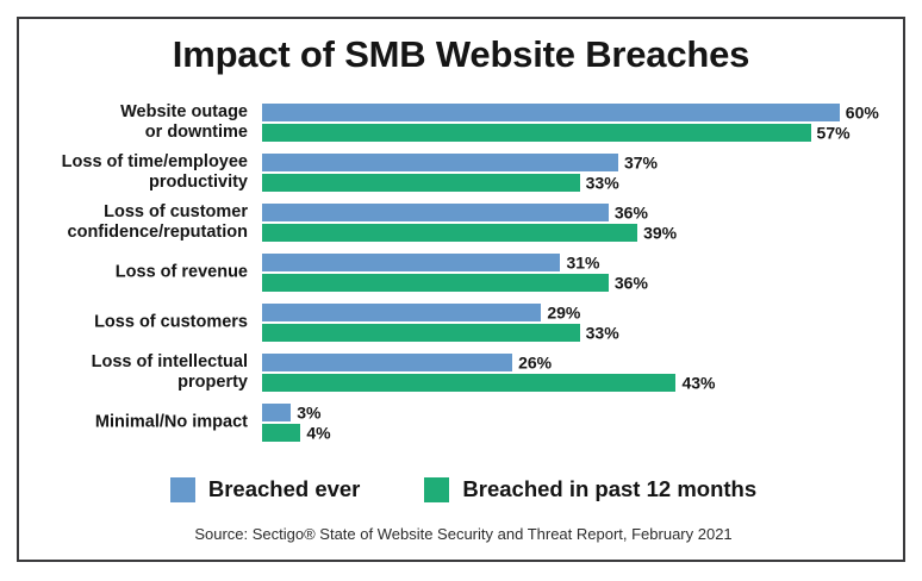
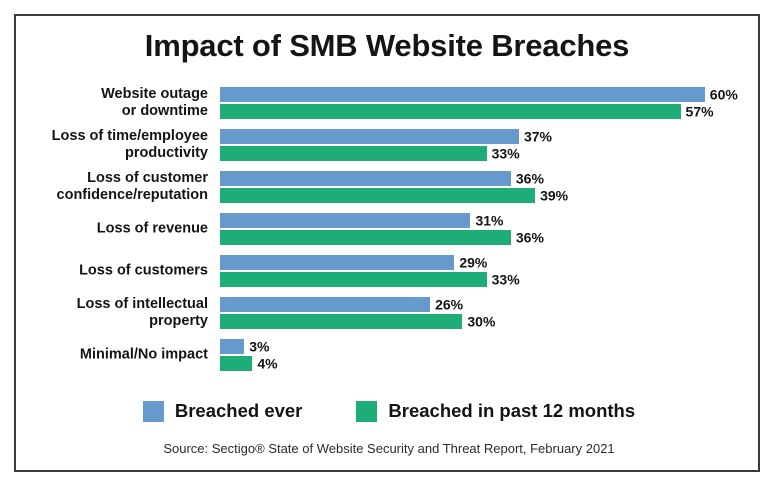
Breached in past 12 months/Loss of intellectual property: 43% -> 30%
